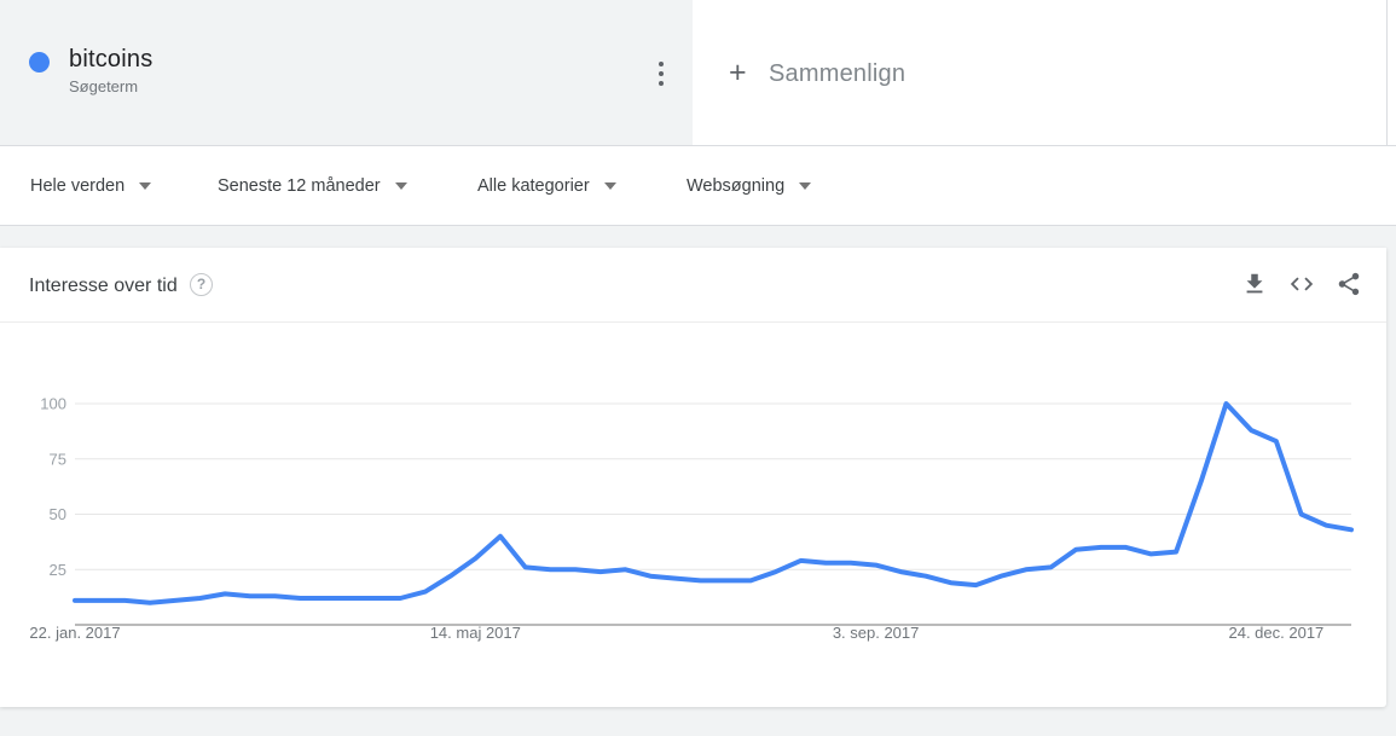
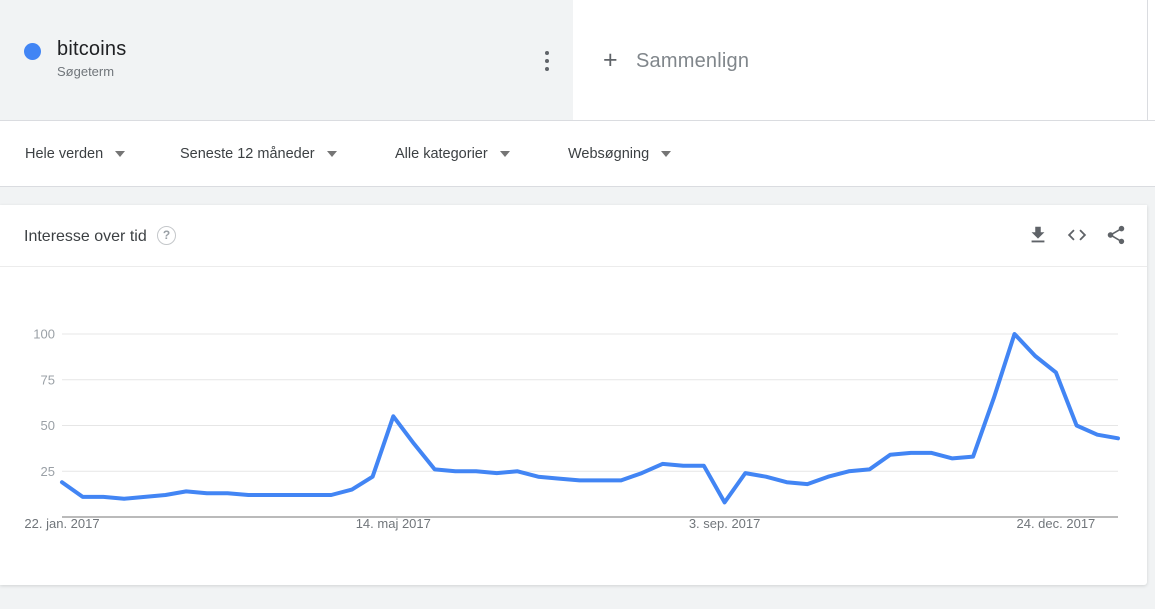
22. jan. 2017: 11 -> 19
14. maj 2017: 30 -> 55
3. sep. 2017: 27 -> 8
24. dec. 2017: 83 -> 79
